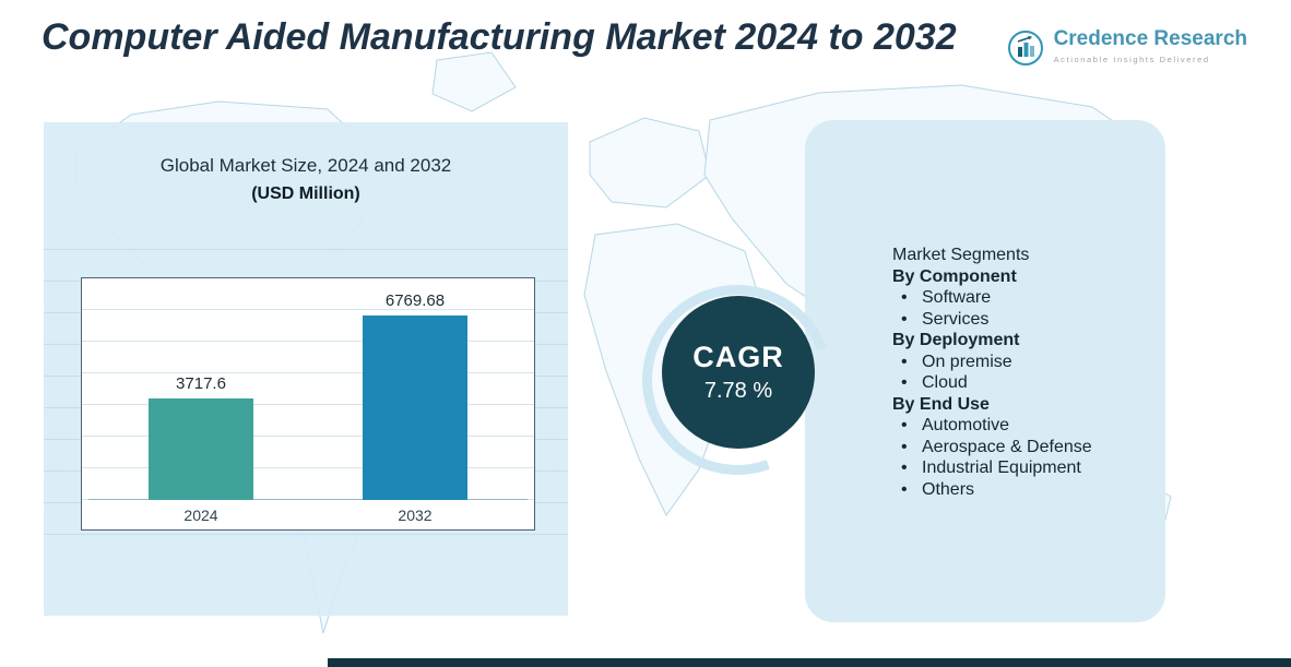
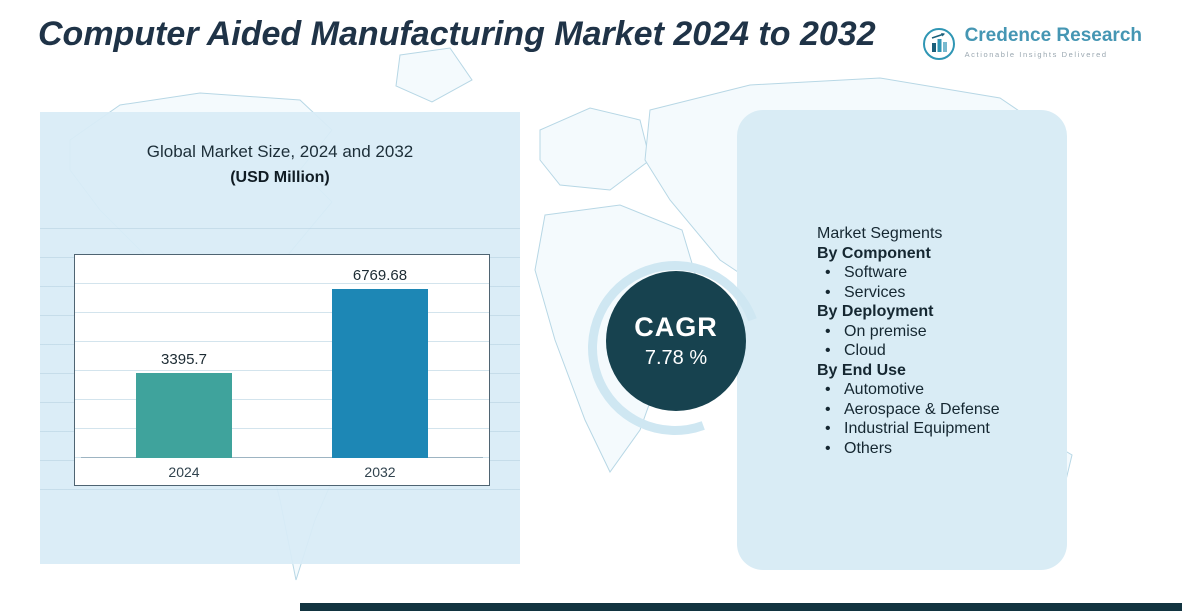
2024: 3717.6 -> 3395.7
